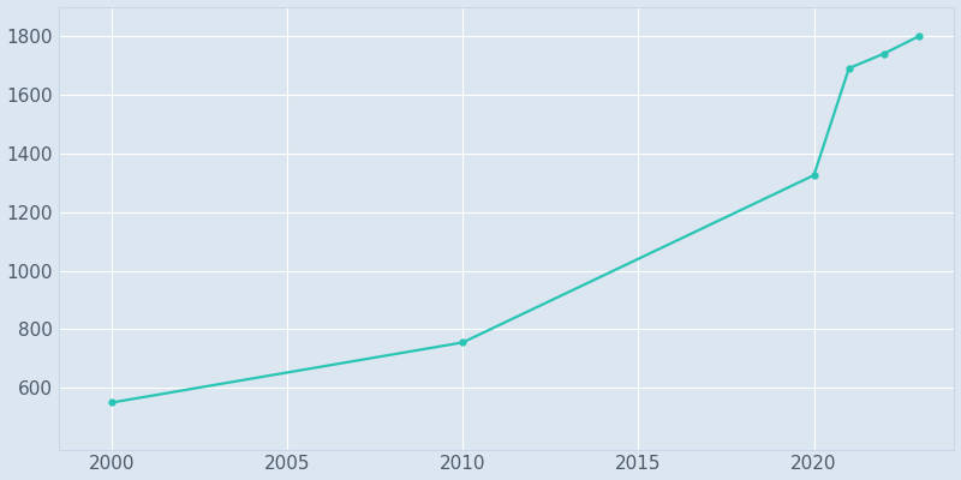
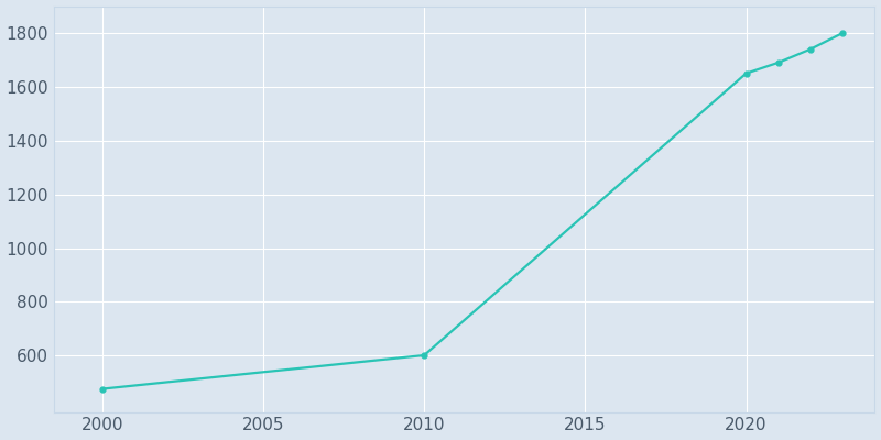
2000: 550 -> 476
2010: 755 -> 601
2020: 1325 -> 1650
